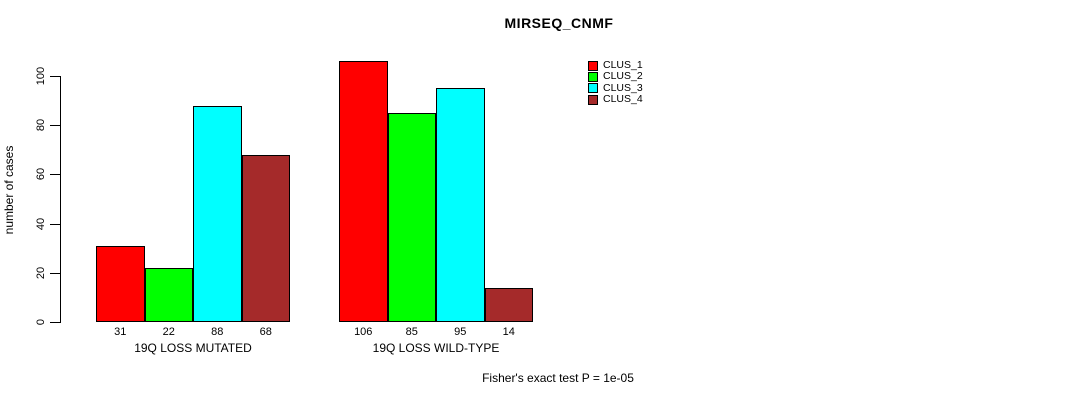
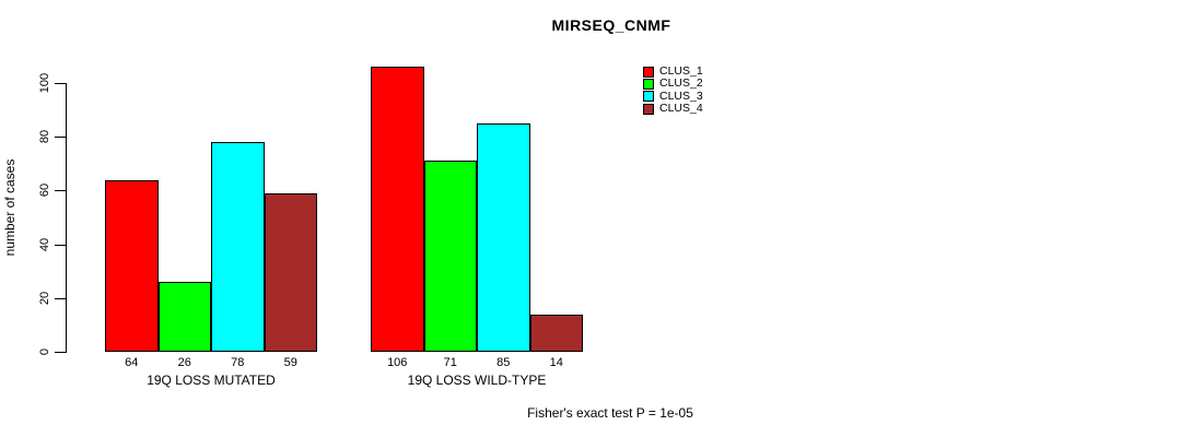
CLUS_1/19Q LOSS MUTATED: 31 -> 64
CLUS_2/19Q LOSS MUTATED: 22 -> 26
CLUS_3/19Q LOSS MUTATED: 88 -> 78
CLUS_4/19Q LOSS MUTATED: 68 -> 59
CLUS_2/19Q LOSS WILD-TYPE: 85 -> 71
CLUS_3/19Q LOSS WILD-TYPE: 95 -> 85
